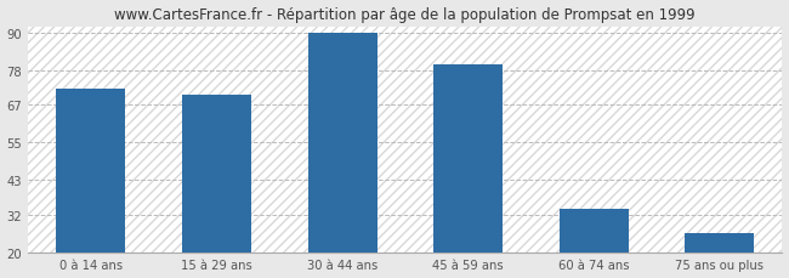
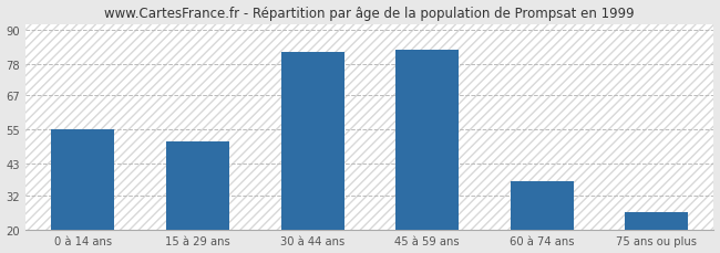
0 à 14 ans: 72 -> 55
15 à 29 ans: 70 -> 51
30 à 44 ans: 90 -> 82
45 à 59 ans: 80 -> 83
60 à 74 ans: 34 -> 37
